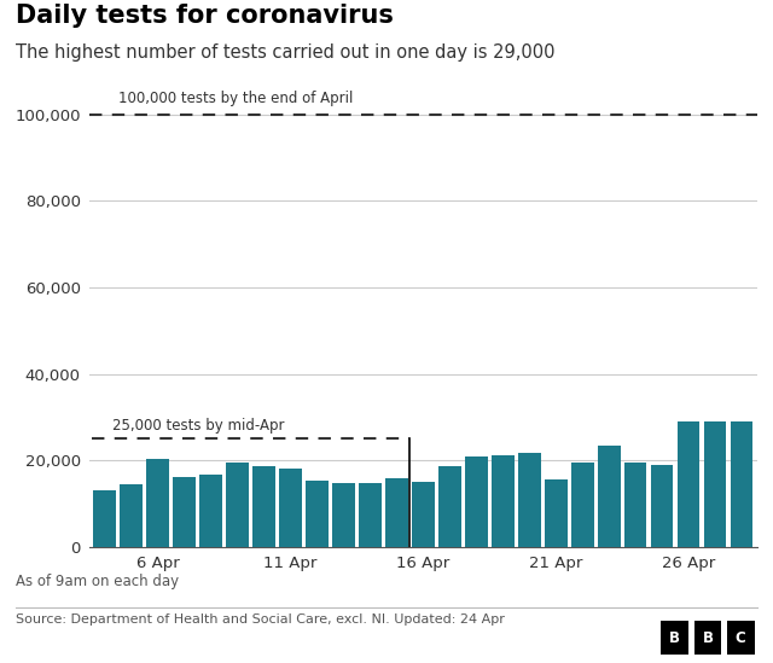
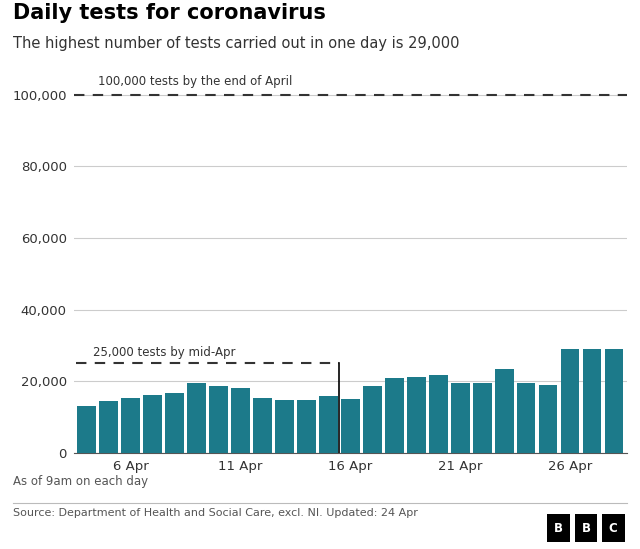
6 Apr: 20,500 -> 15,200
21 Apr: 15,500 -> 19,600
